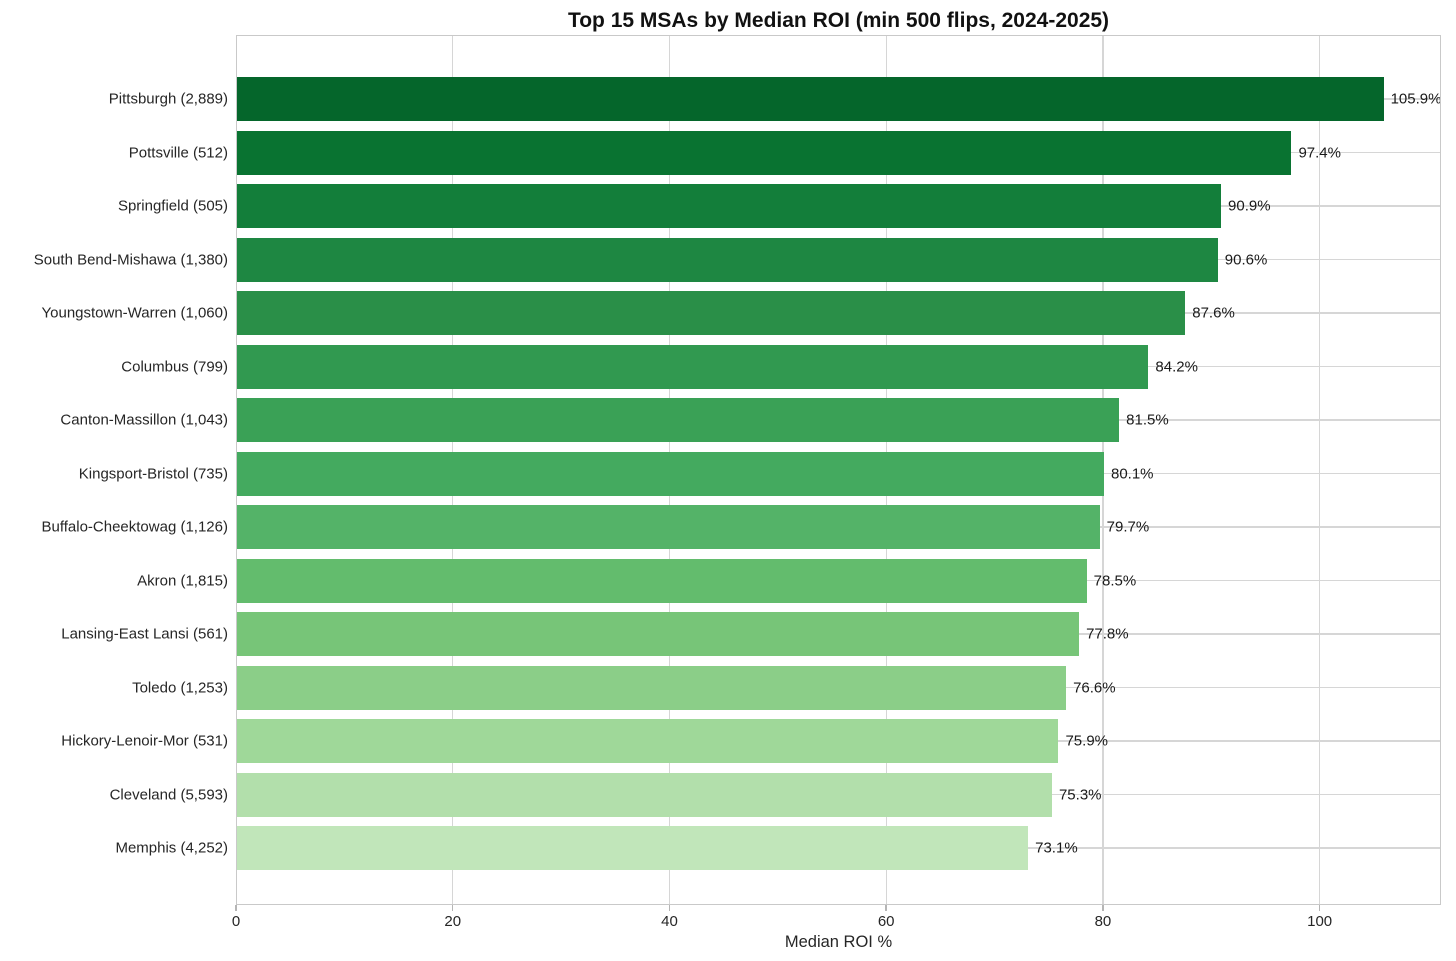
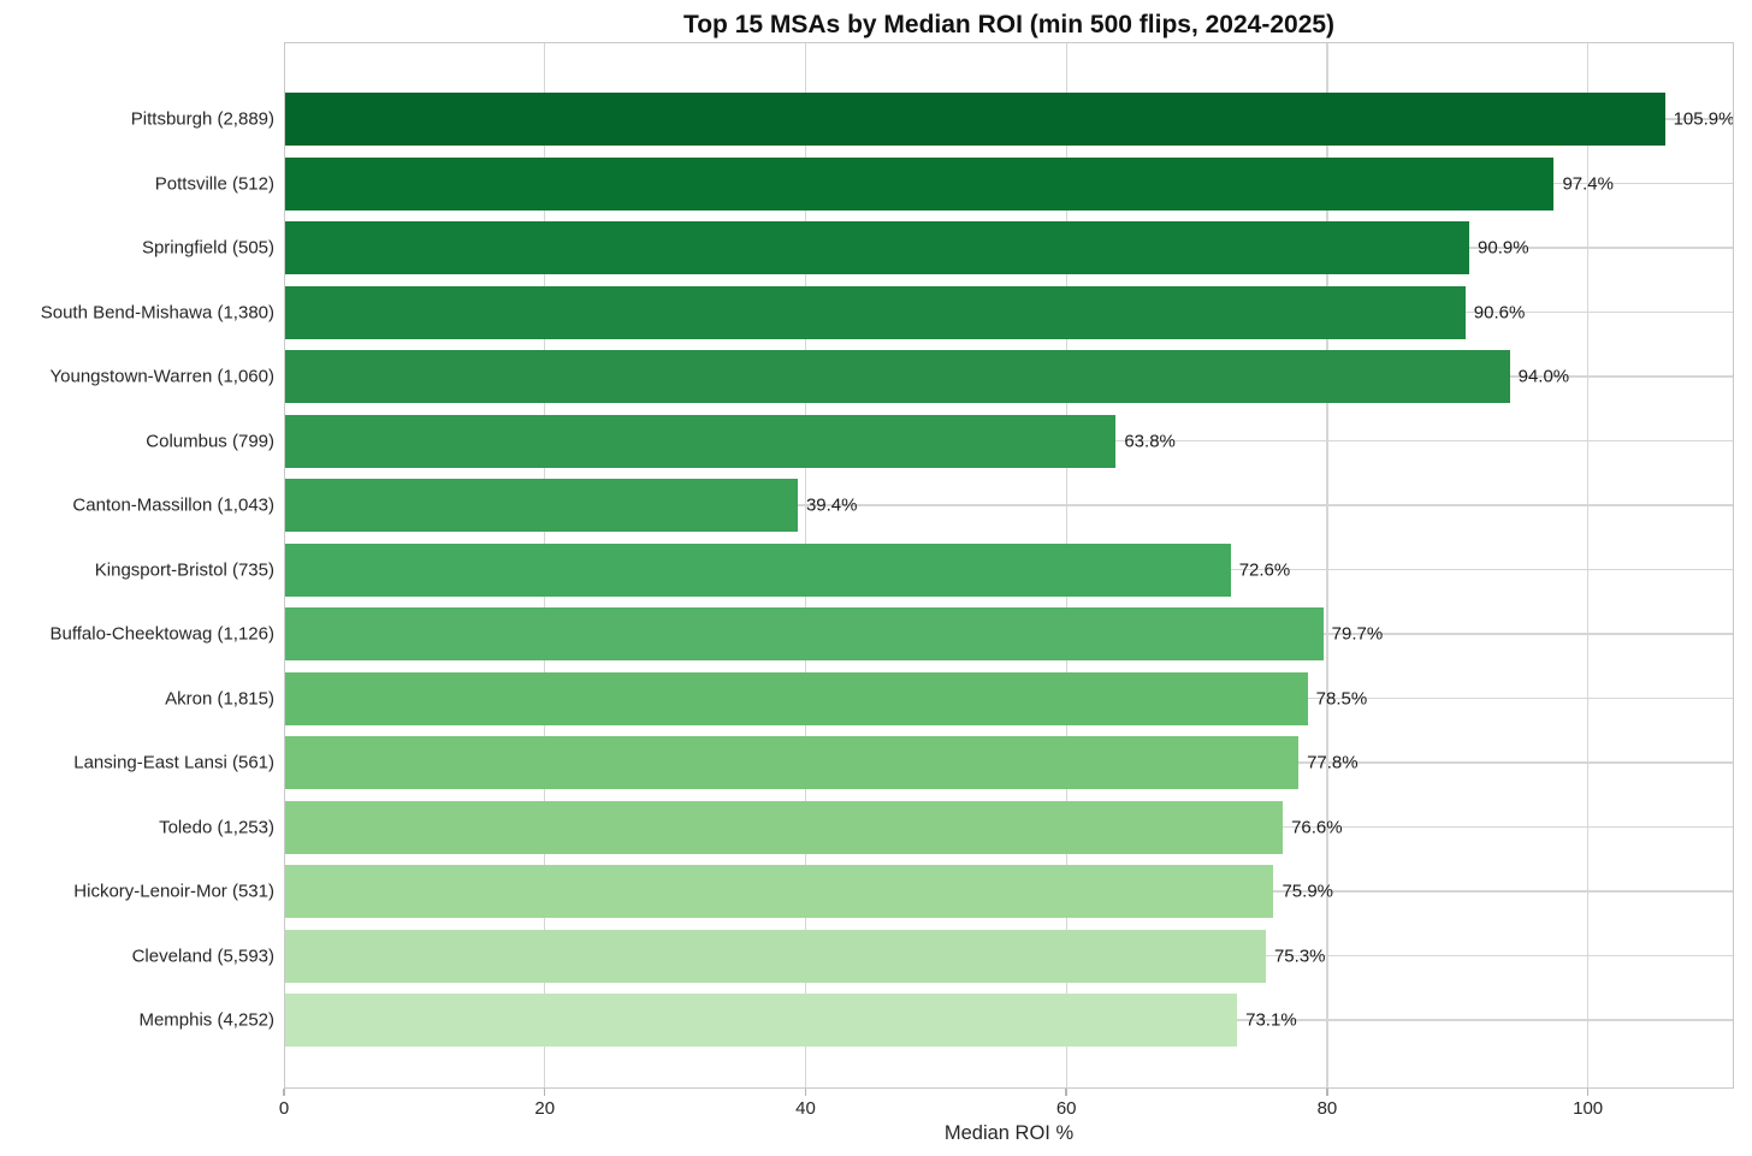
Youngstown-Warren (1,060): 87.6% -> 94.0%
Columbus (799): 84.2% -> 63.8%
Canton-Massillon (1,043): 81.5% -> 39.4%
Kingsport-Bristol (735): 80.1% -> 72.6%
